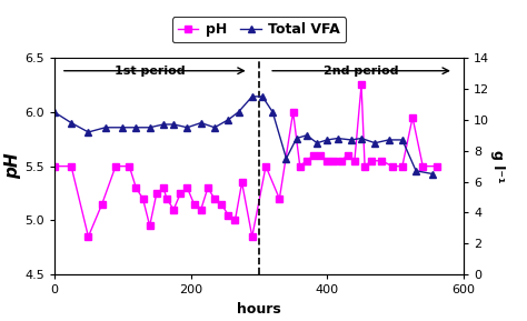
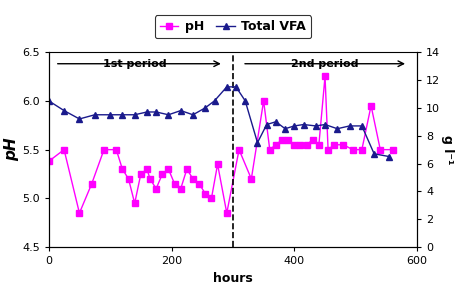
pH/0: 5.50 -> 5.38
